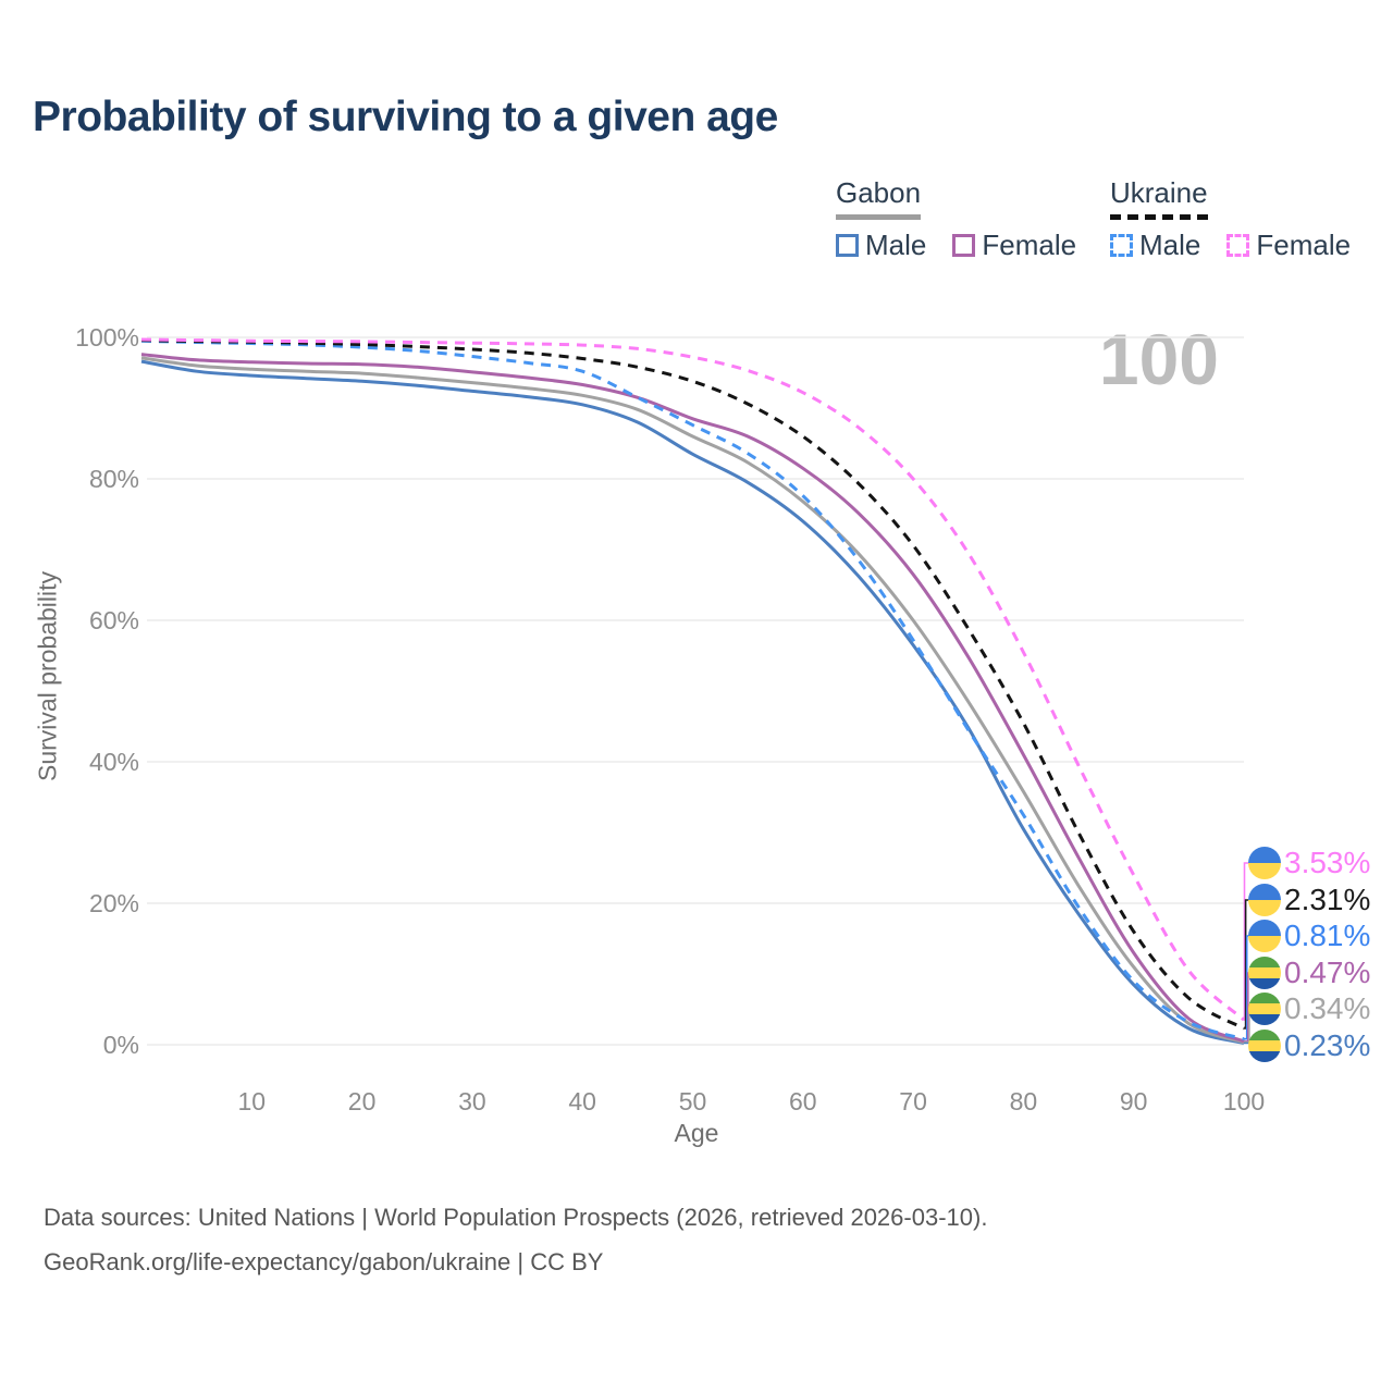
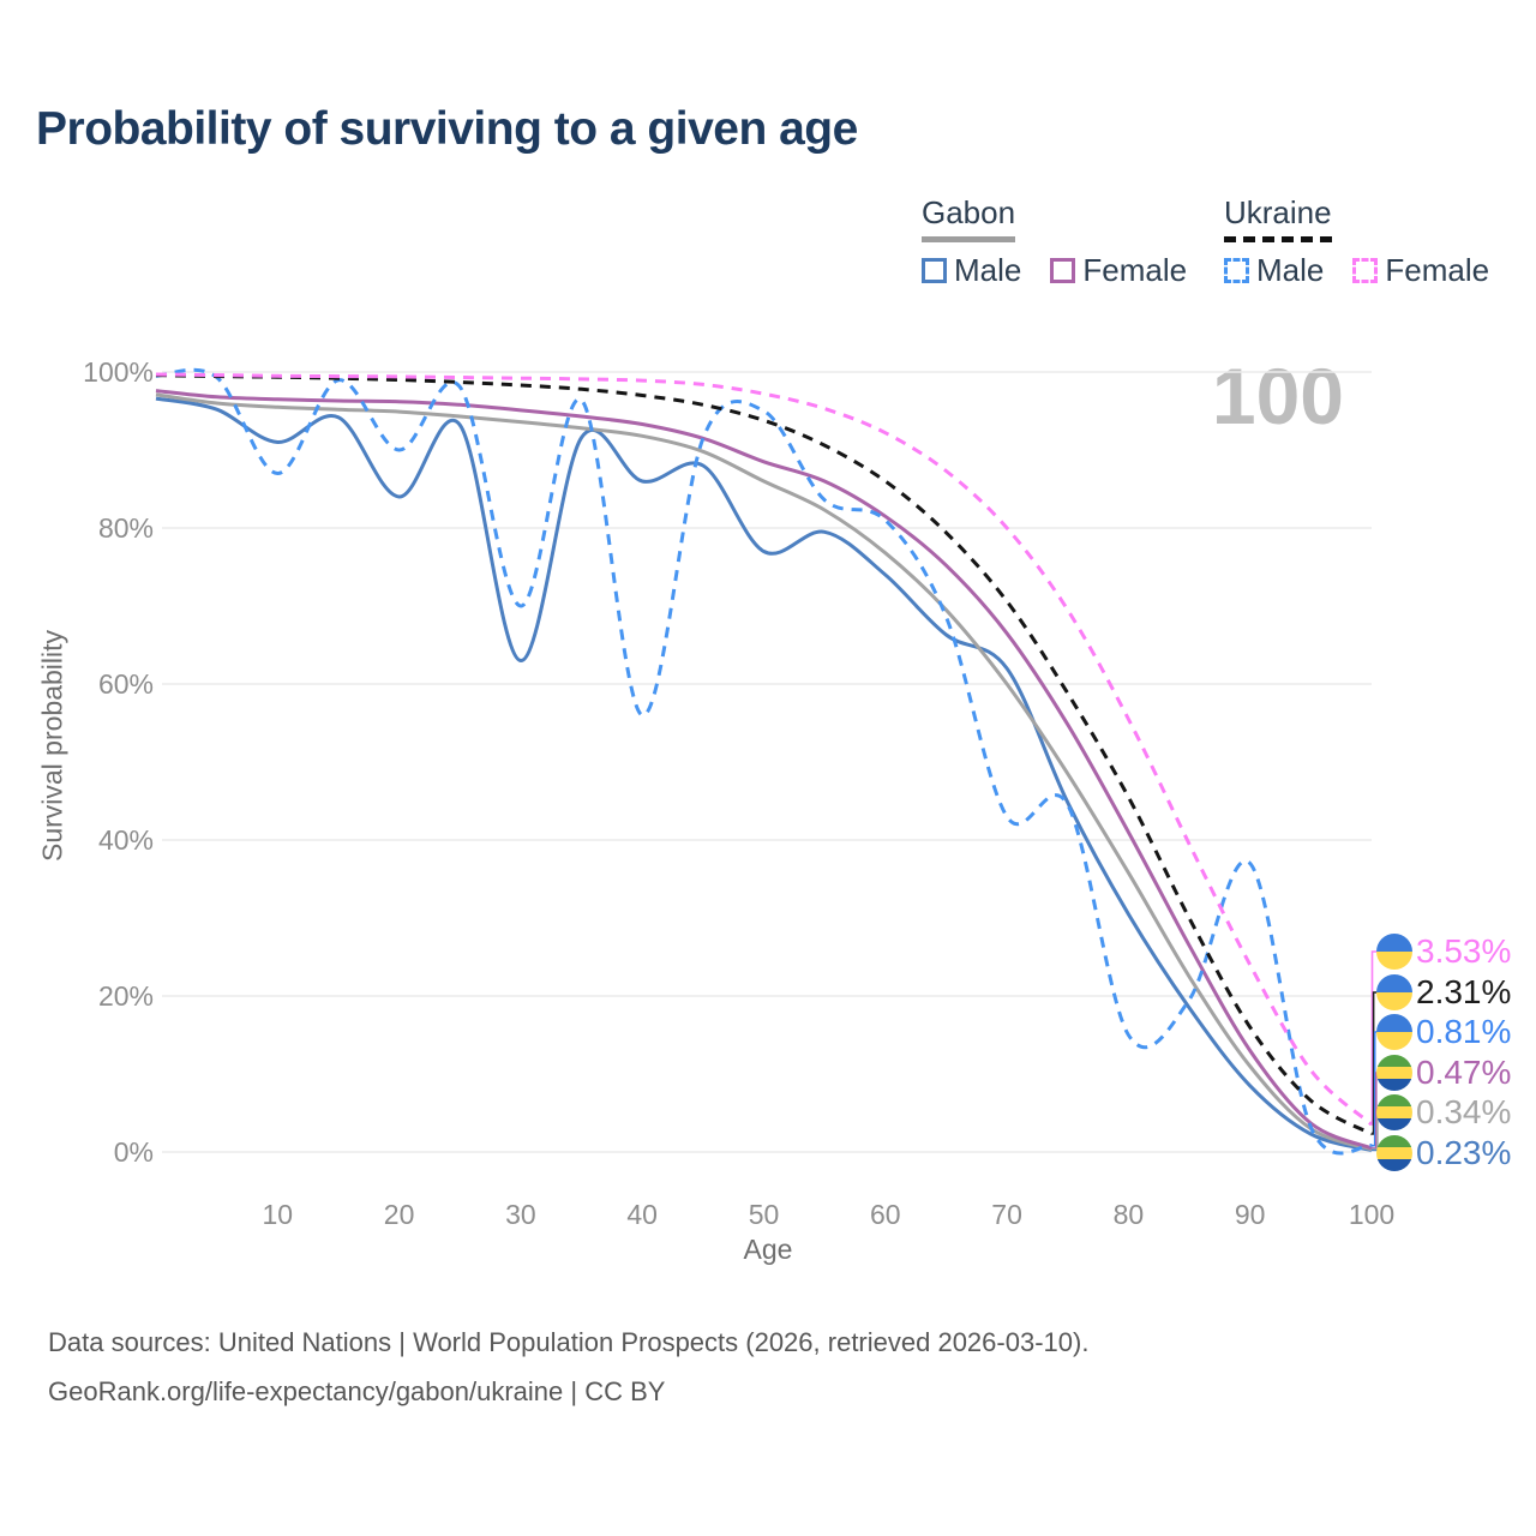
Gabon Male/10: 95% -> 91%
Ukraine Male/10: 99% -> 87%
Gabon Male/20: 94% -> 84%
Ukraine Male/20: 99% -> 90%
Gabon Male/30: 92% -> 63%
Ukraine Male/30: 97% -> 70%
Gabon Male/40: 90% -> 86%
Ukraine Male/40: 95% -> 56%
Gabon Male/50: 84% -> 77%
Ukraine Male/50: 88% -> 95%
Ukraine Male/60: 78% -> 81%
Gabon Male/70: 56% -> 62%
Ukraine Male/70: 57% -> 43%
Ukraine Male/80: 32% -> 15%
Ukraine Male/90: 9% -> 37%
